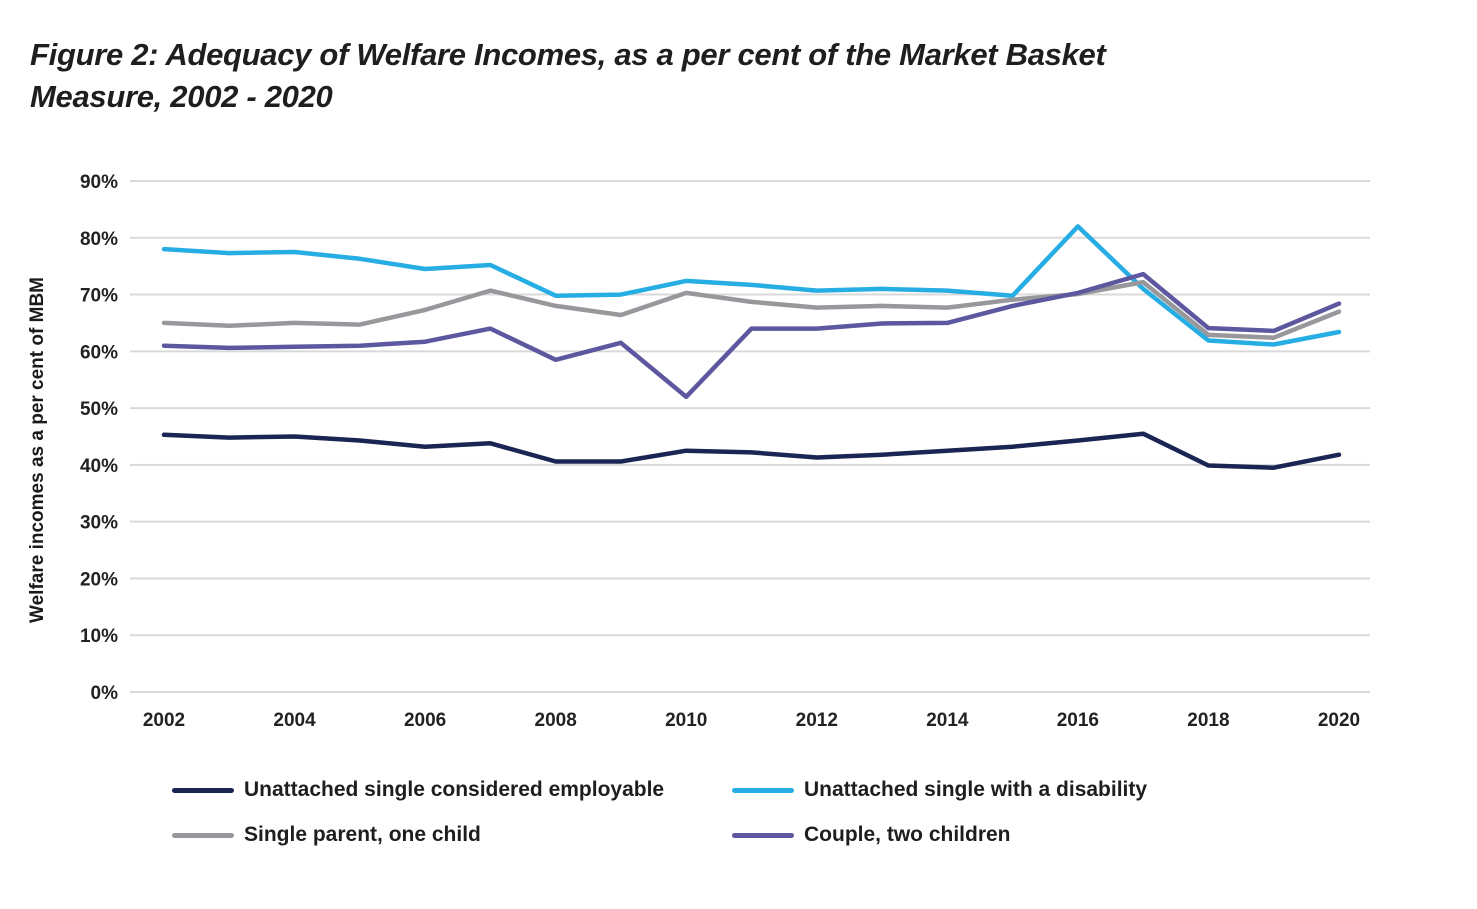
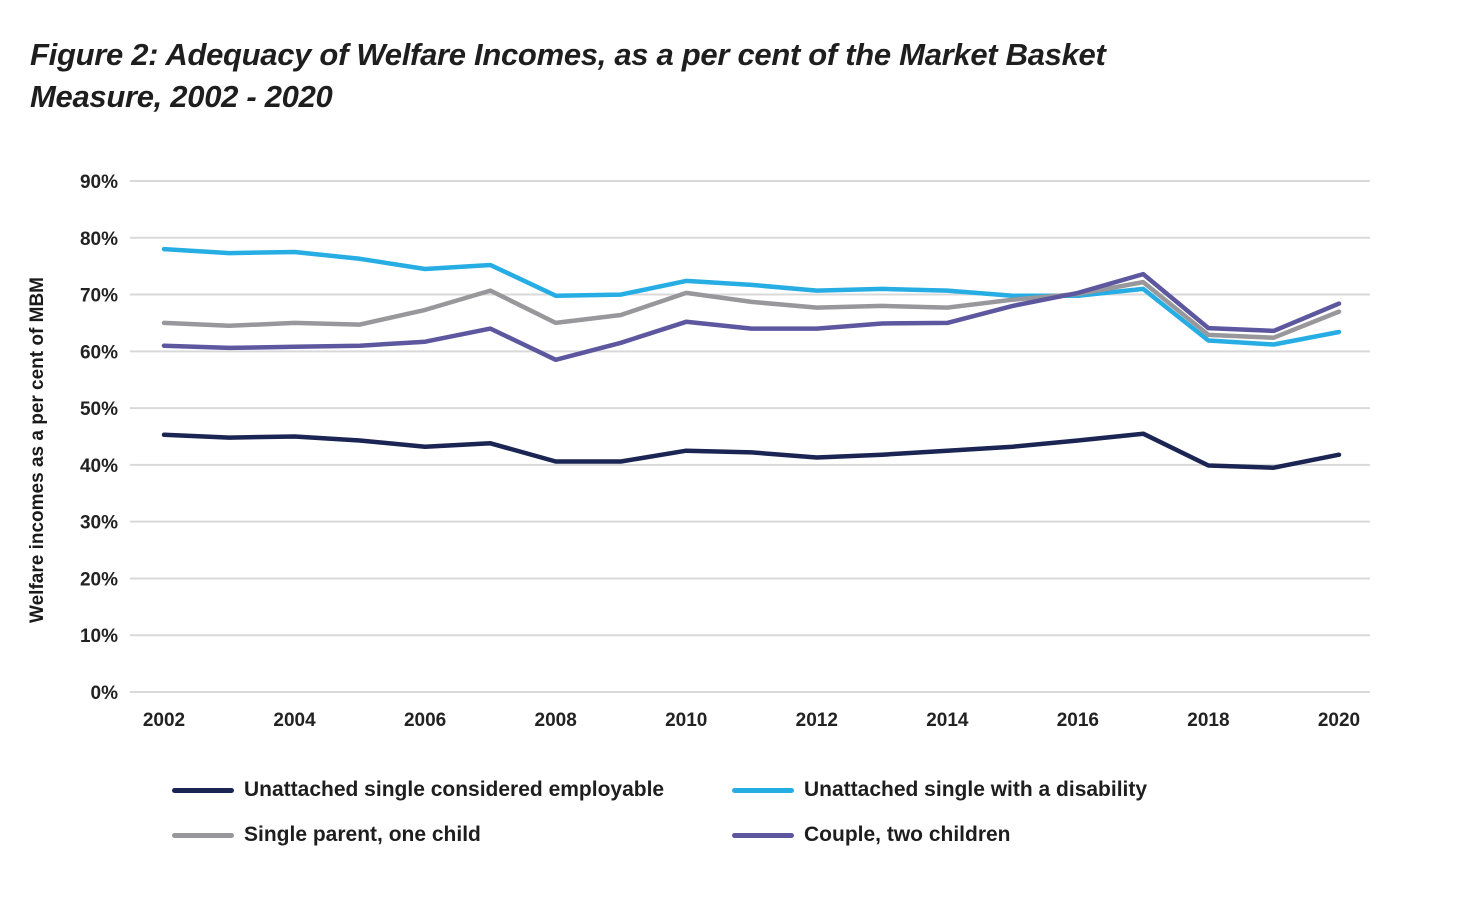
Single parent, one child/2008: 68% -> 65%
Couple, two children/2010: 52% -> 65%
Unattached single with a disability/2016: 82% -> 70%
